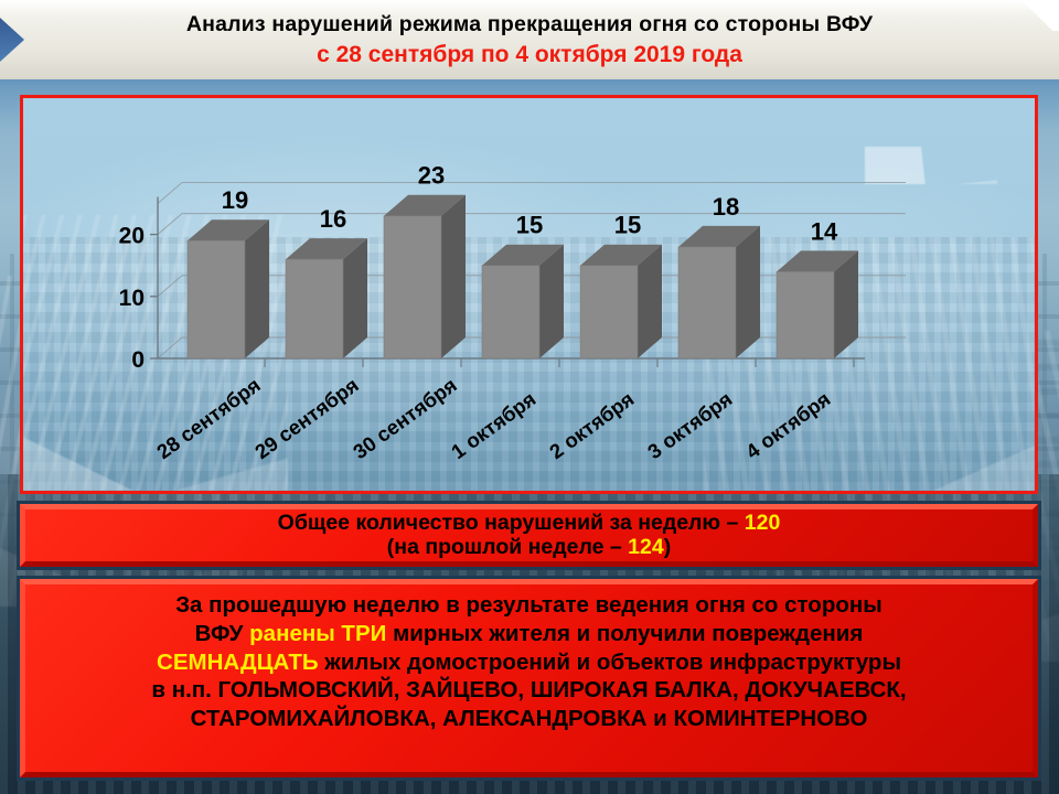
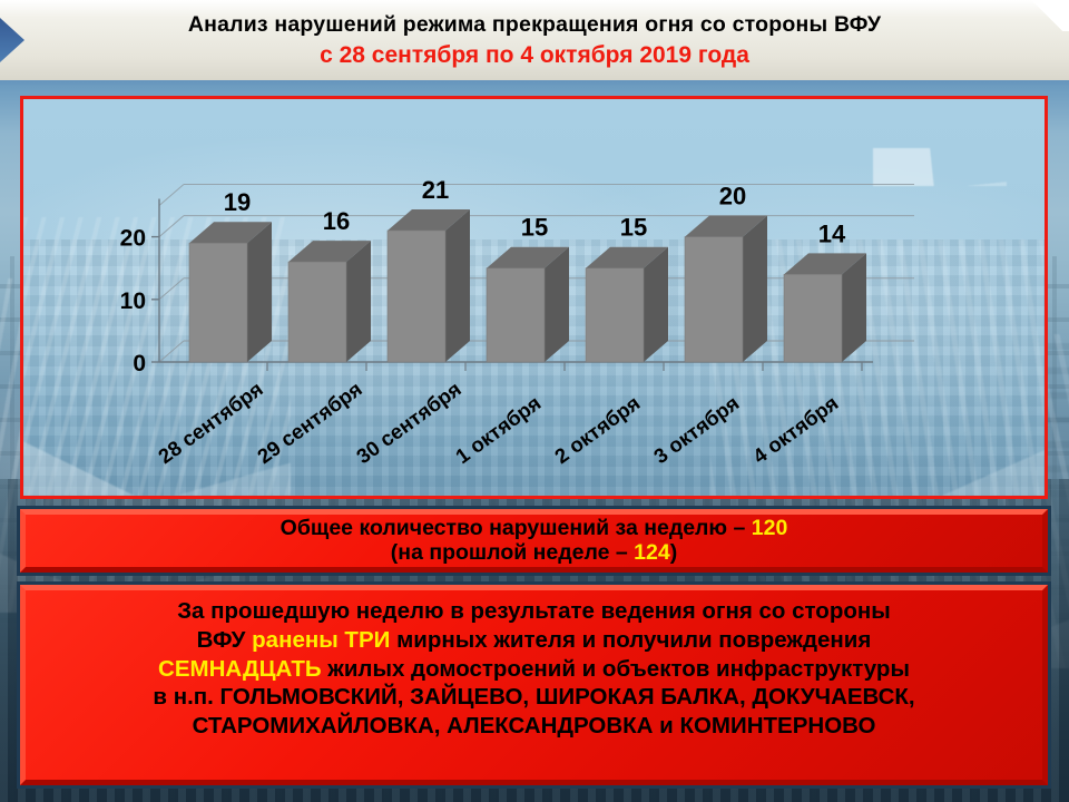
30 сентября: 23 -> 21
3 октября: 18 -> 20
